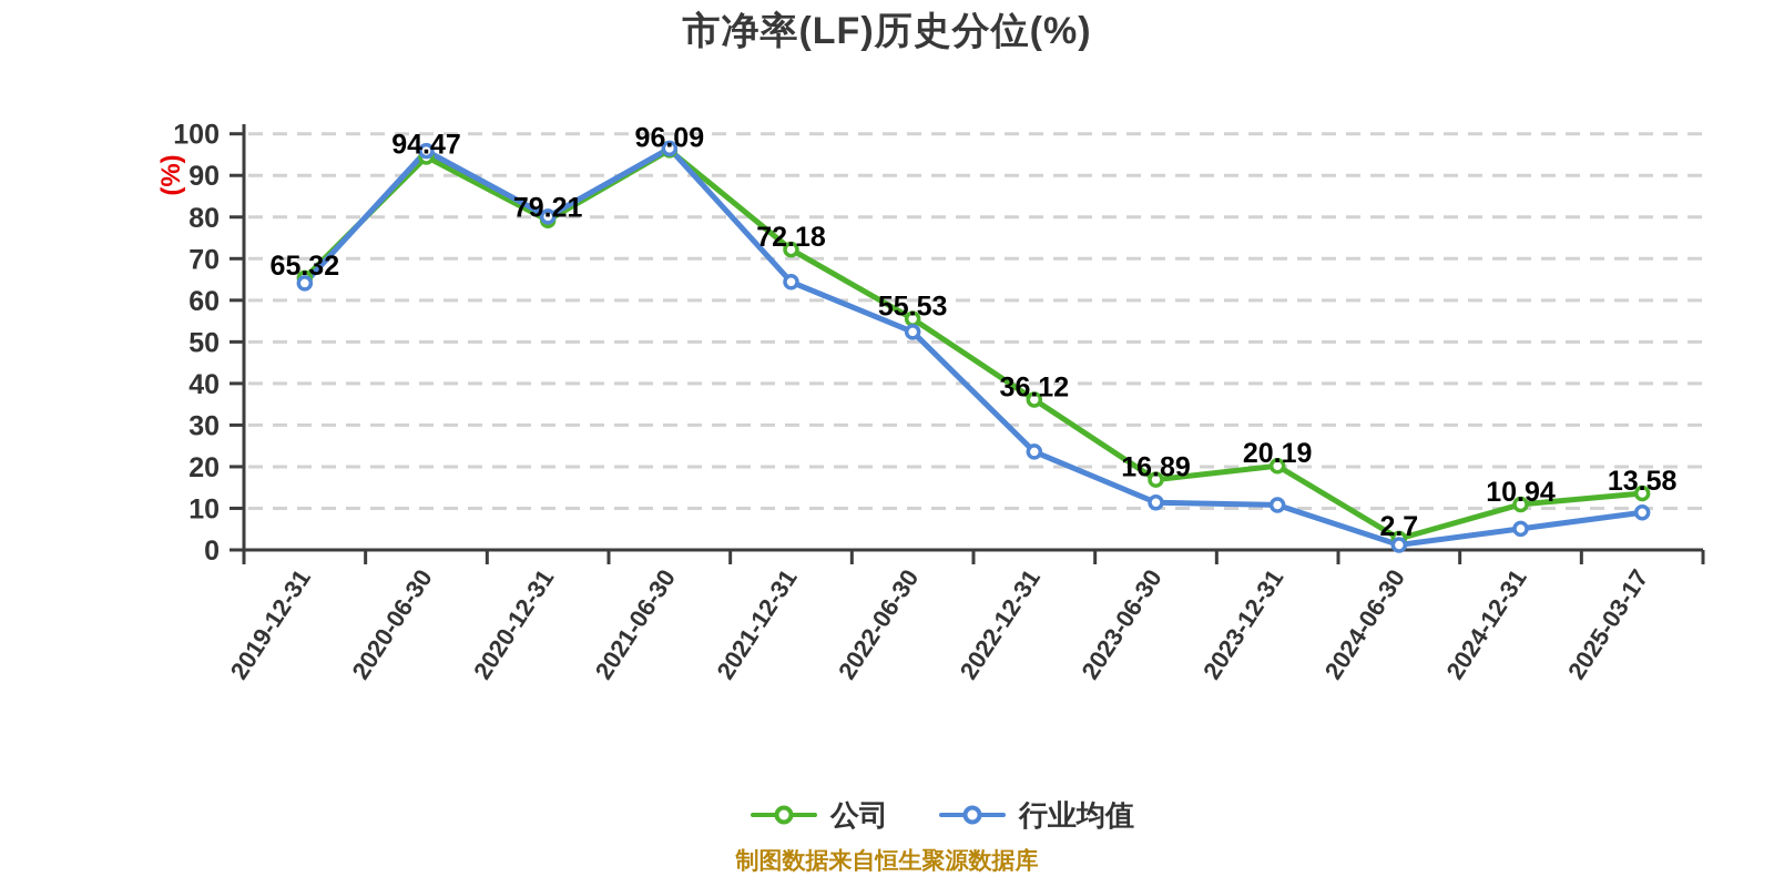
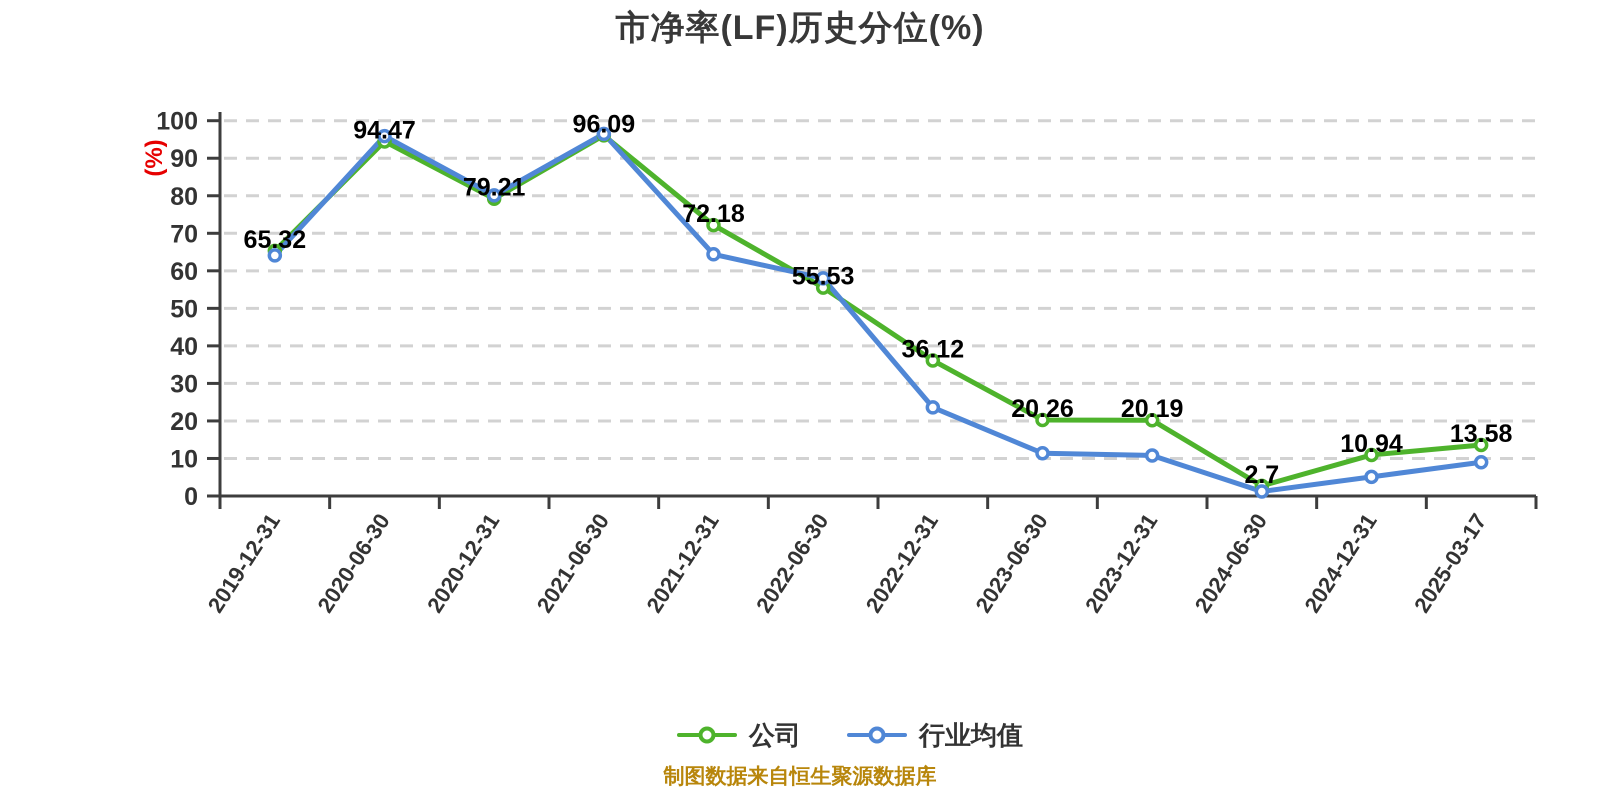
行业均值/2022-06-30: 52 -> 58
公司/2023-06-30: 16.89 -> 20.26
